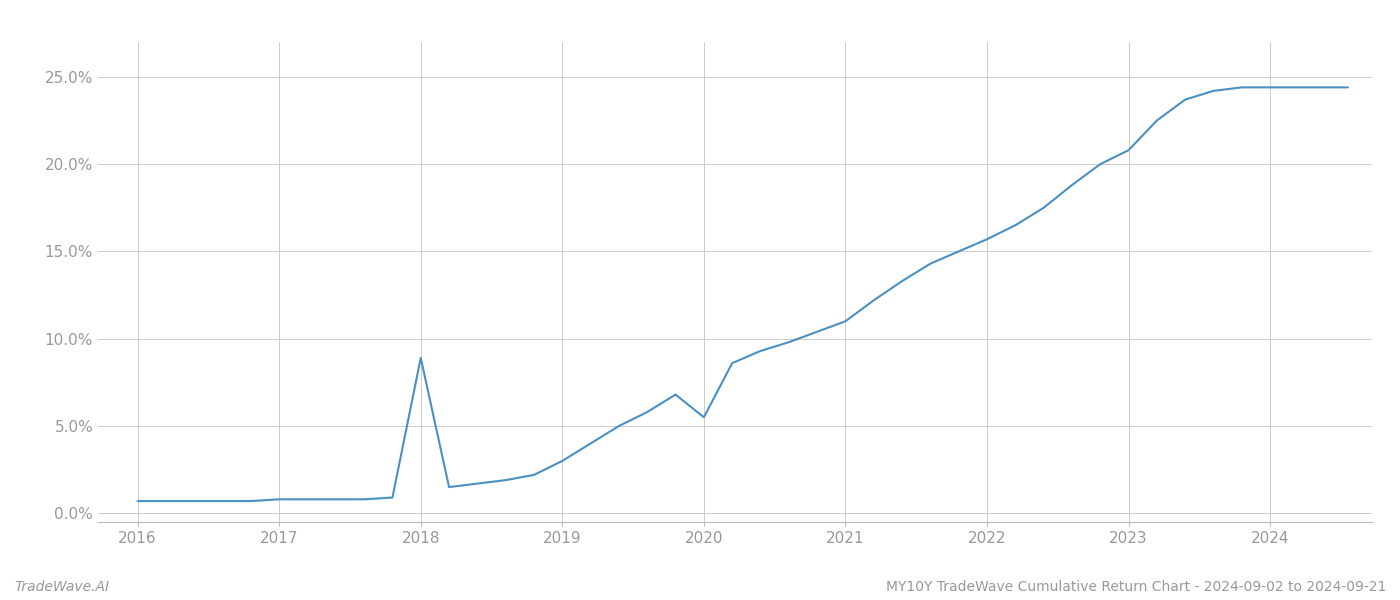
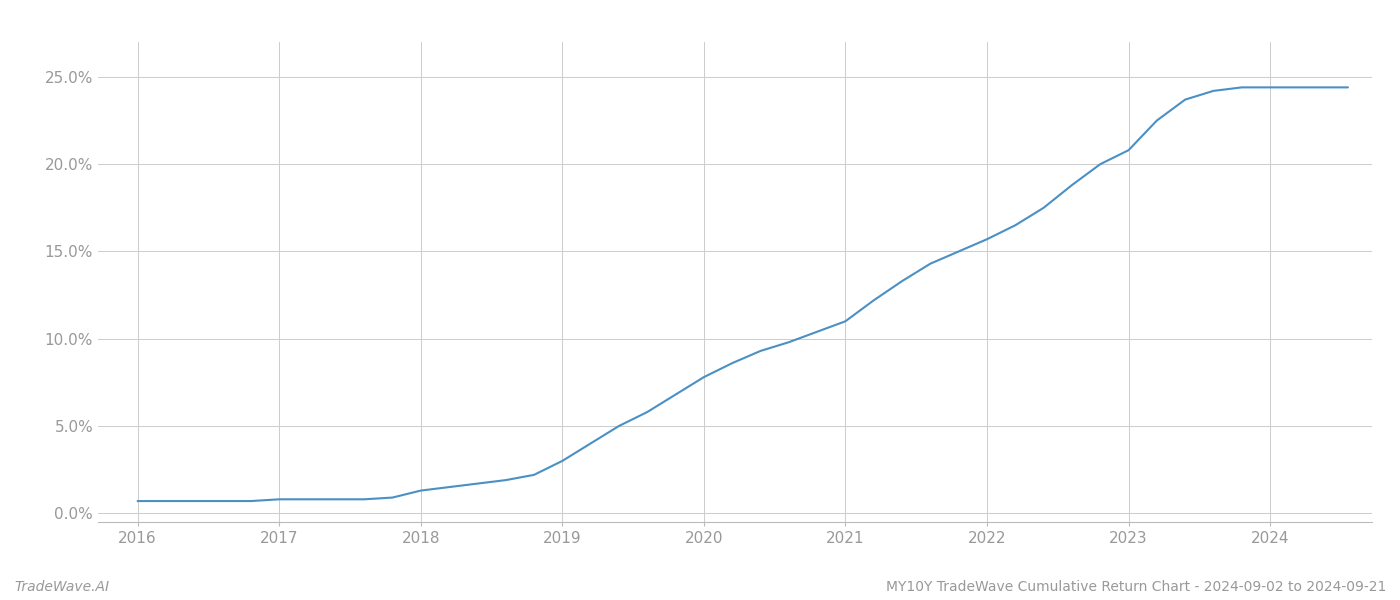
2018: 8.9% -> 1.3%
2020: 5.5% -> 7.8%
